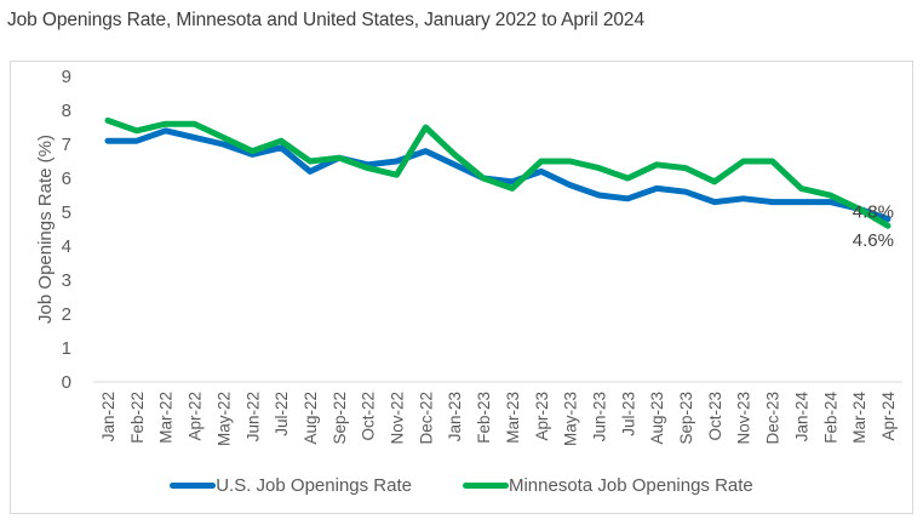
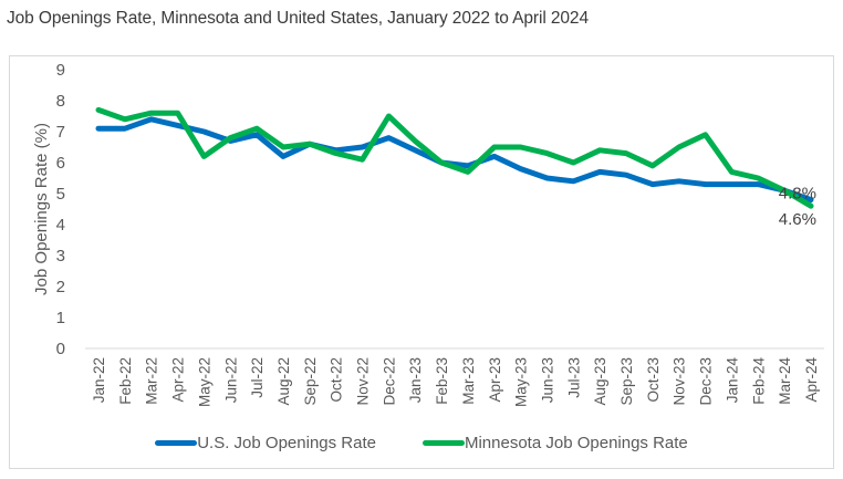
Minnesota Job Openings Rate/May-22: 7.2 -> 6.2
Minnesota Job Openings Rate/Dec-23: 6.5 -> 6.9
